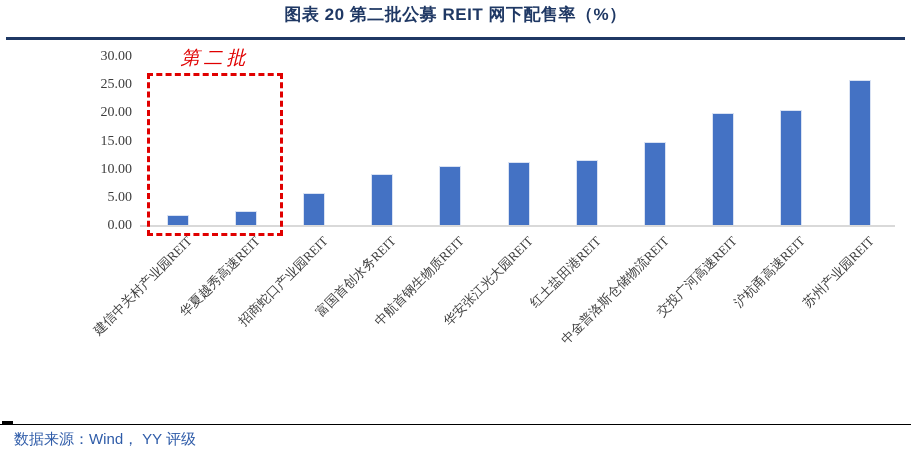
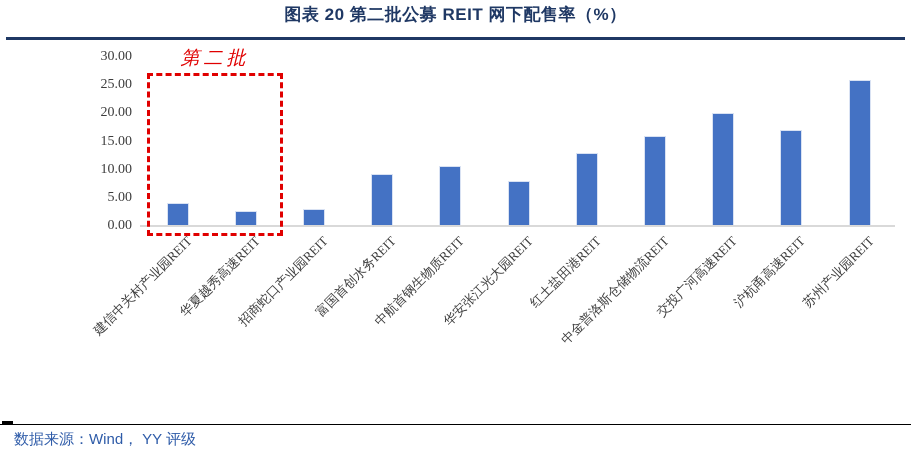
建信中关村产业园REIT: 2 -> 4
招商蛇口产业园REIT: 6 -> 3
华安张江光大园REIT: 11 -> 8
红土盐田港REIT: 12 -> 13
中金普洛斯仓储物流REIT: 15 -> 16
沪杭甬高速REIT: 21 -> 17
